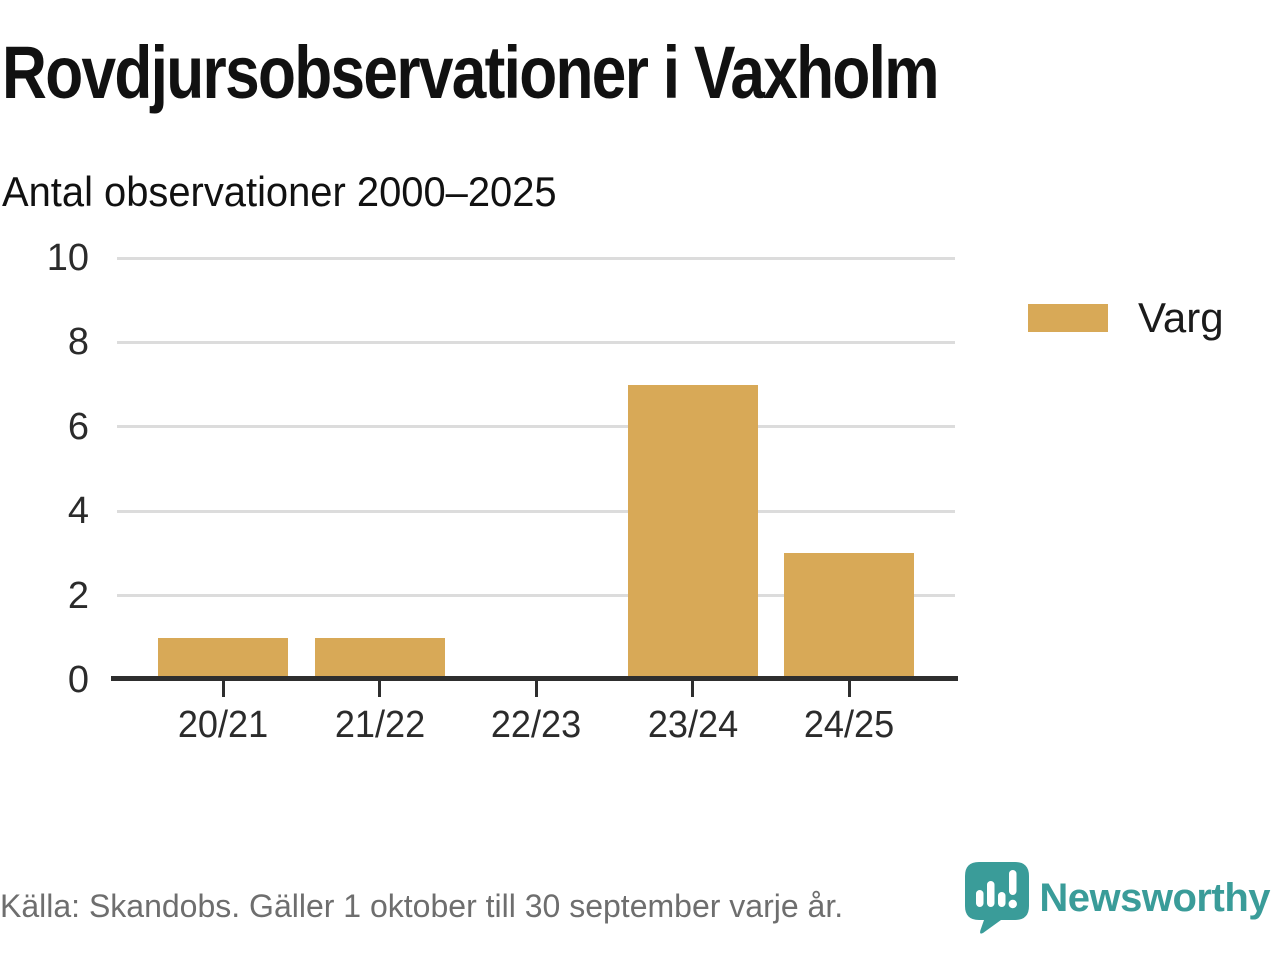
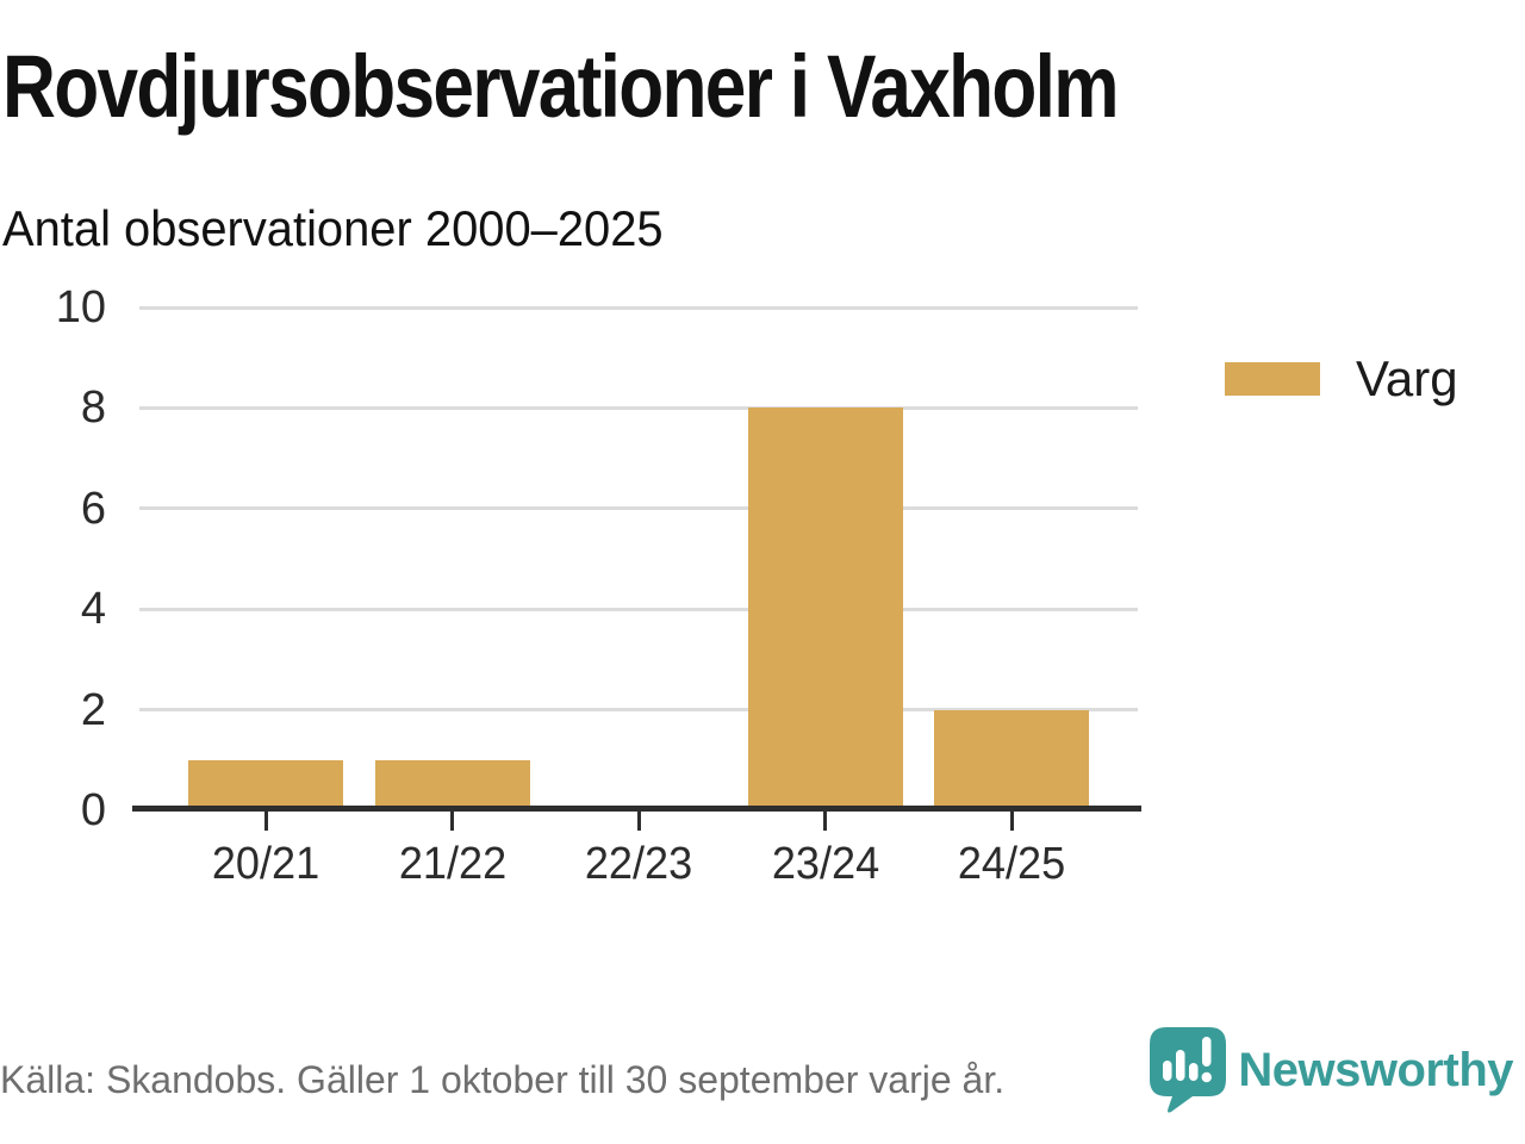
23/24: 7 -> 8
24/25: 3 -> 2
